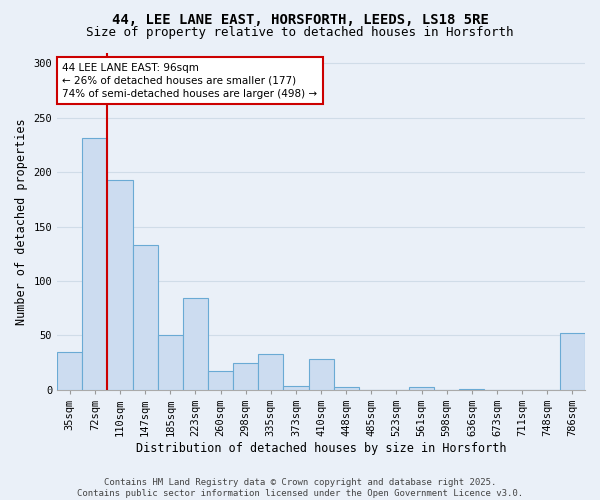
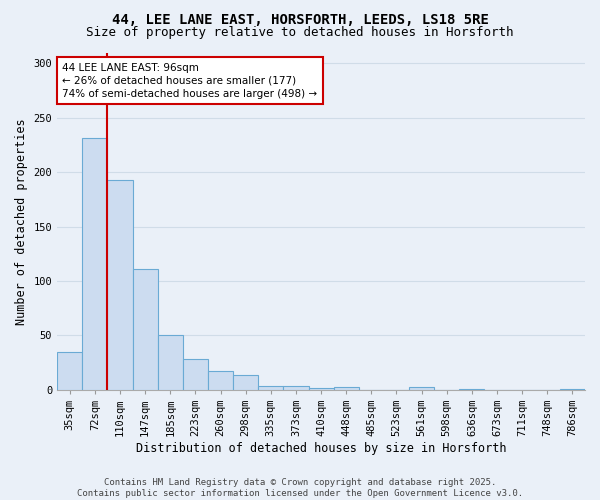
147sqm: 133 -> 111
223sqm: 84 -> 28
298sqm: 25 -> 14
335sqm: 33 -> 4
410sqm: 28 -> 2
786sqm: 52 -> 1
